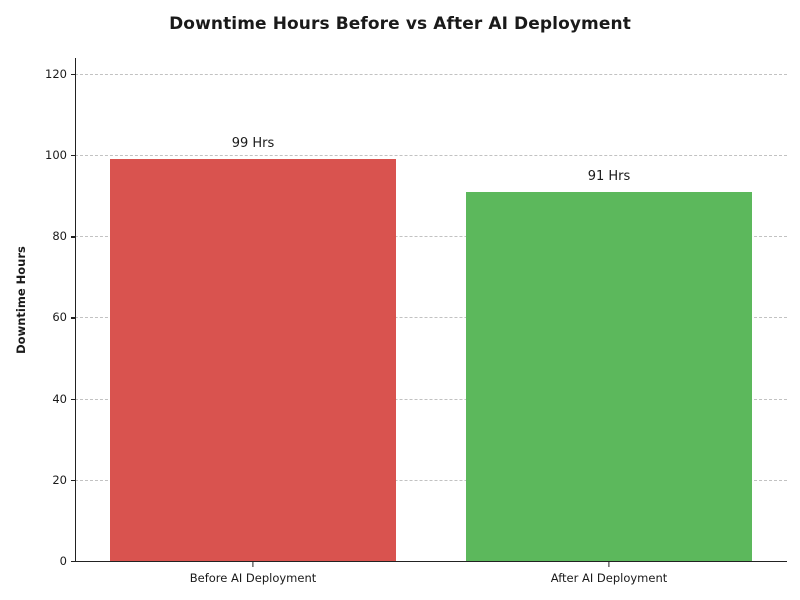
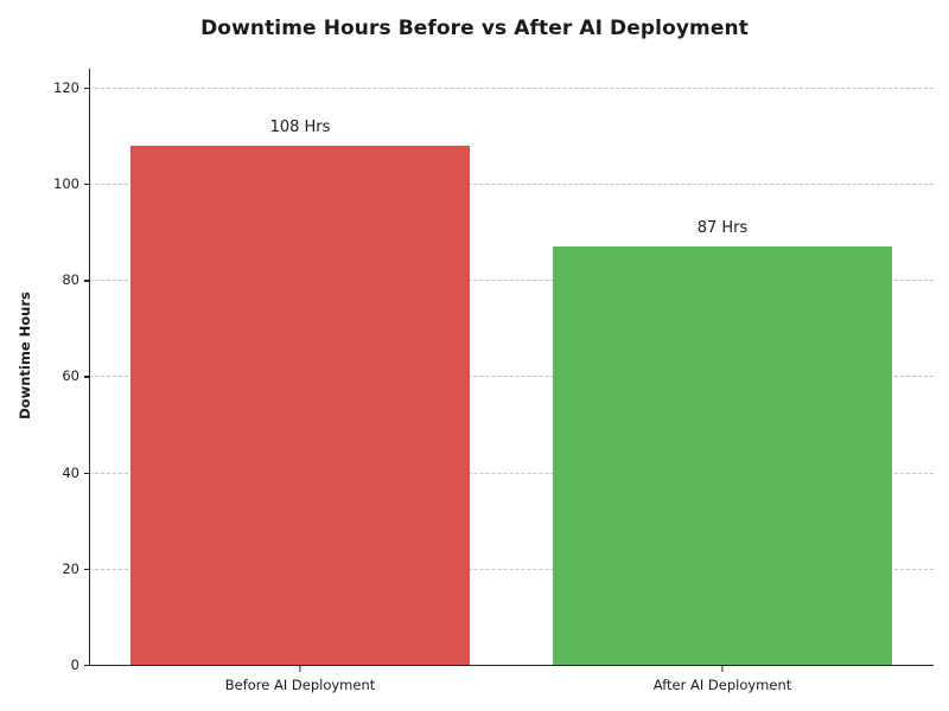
Before AI Deployment: 99 -> 108
After AI Deployment: 91 -> 87
